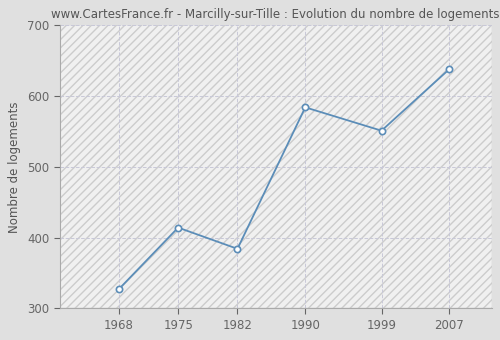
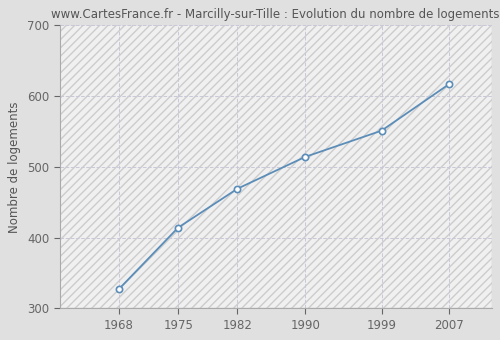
1982: 384 -> 469
1990: 584 -> 514
2007: 638 -> 617
